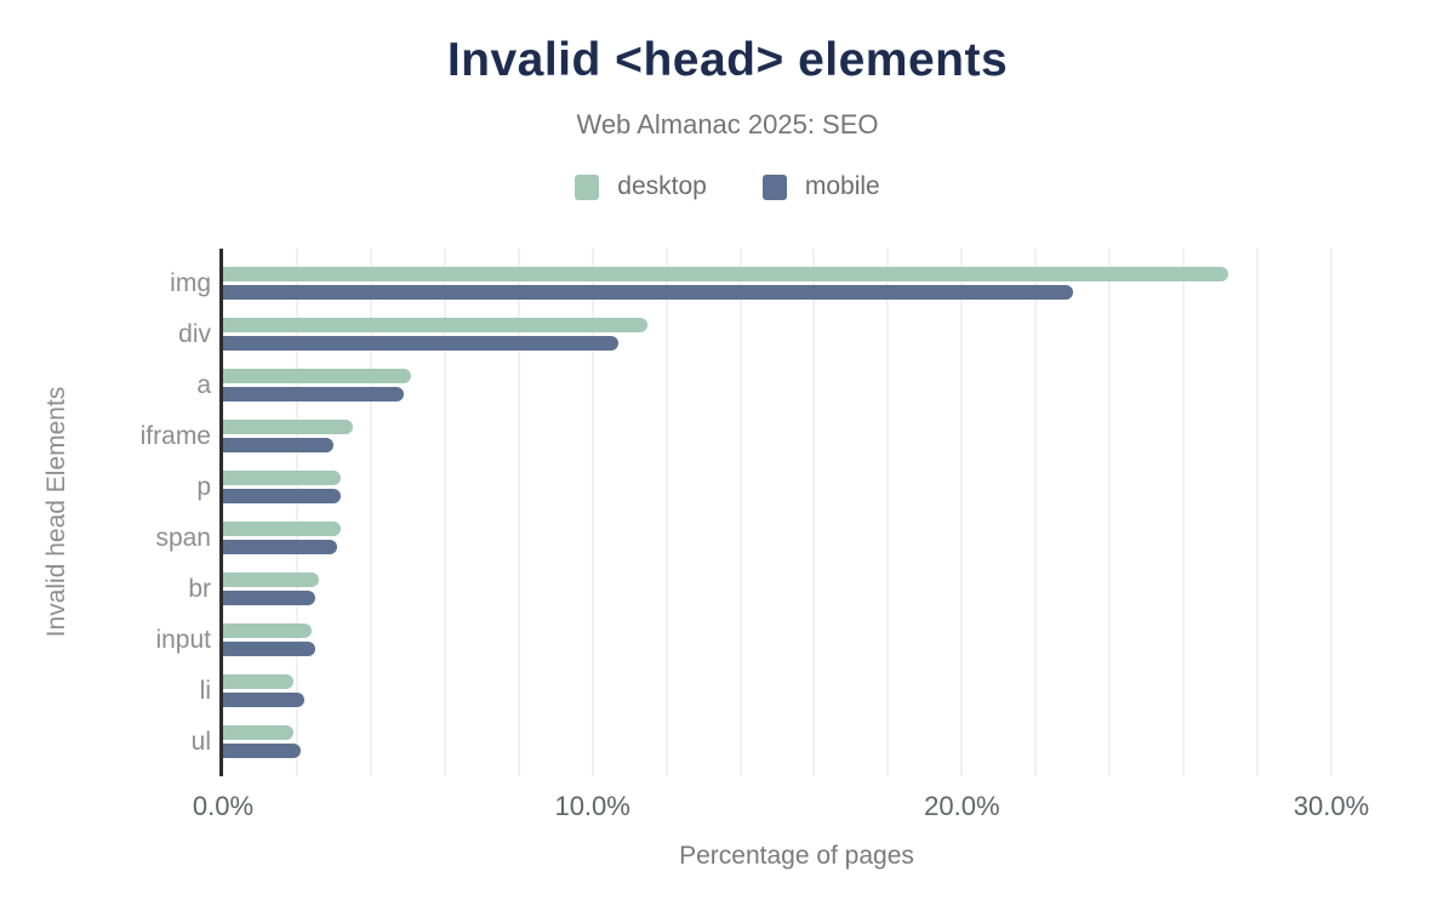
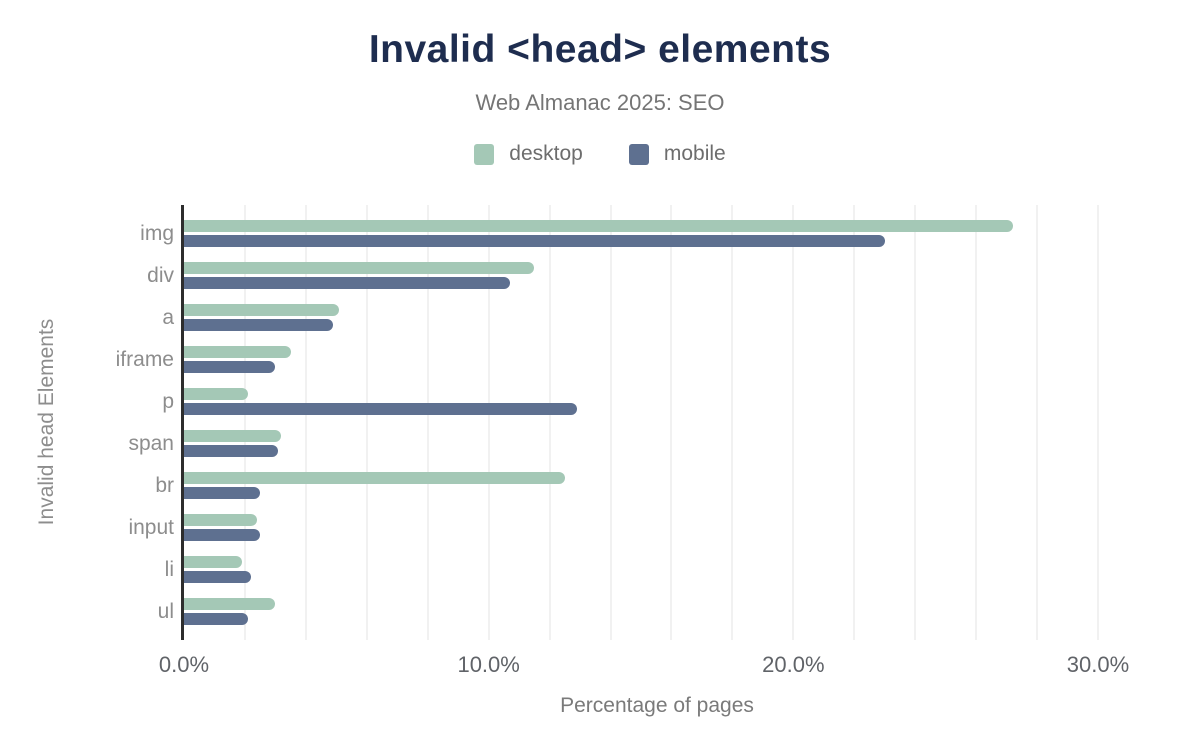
desktop/p: 3.2% -> 2.1%
mobile/p: 3.2% -> 12.9%
desktop/br: 2.6% -> 12.5%
desktop/ul: 1.9% -> 3.0%
